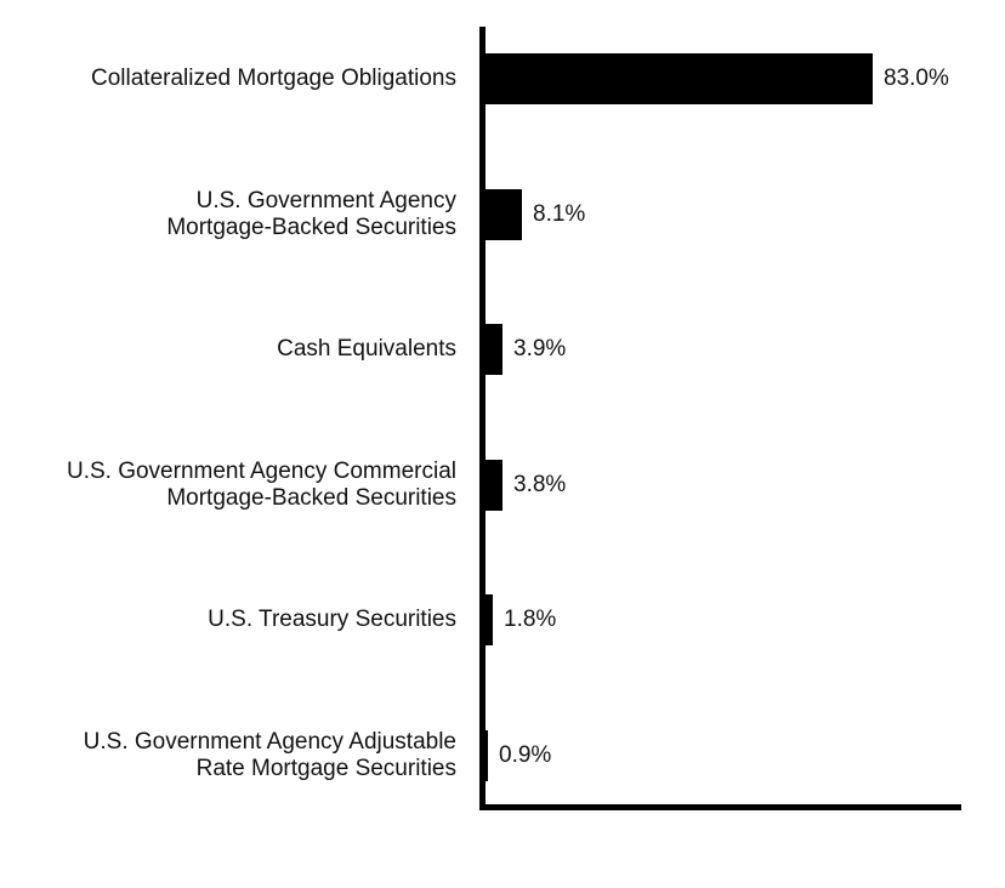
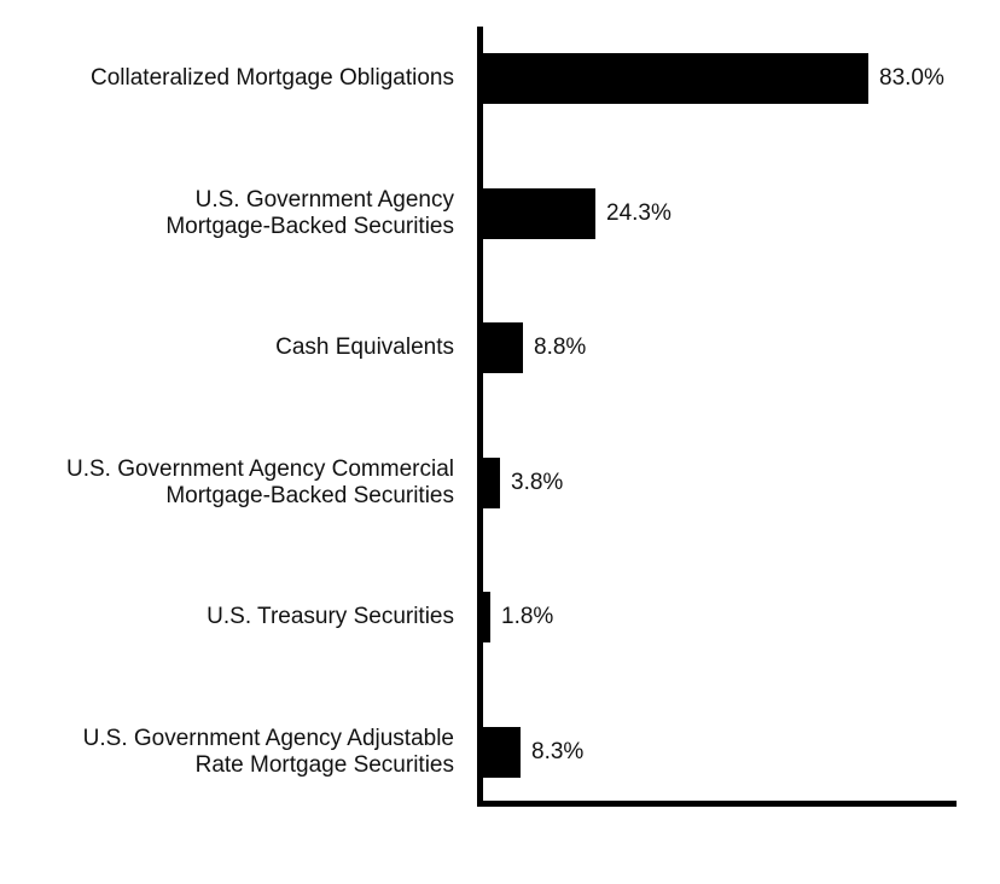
U.S. Government Agency Mortgage-Backed Securities: 8.1% -> 24.3%
Cash Equivalents: 3.9% -> 8.8%
U.S. Government Agency Adjustable Rate Mortgage Securities: 0.9% -> 8.3%
